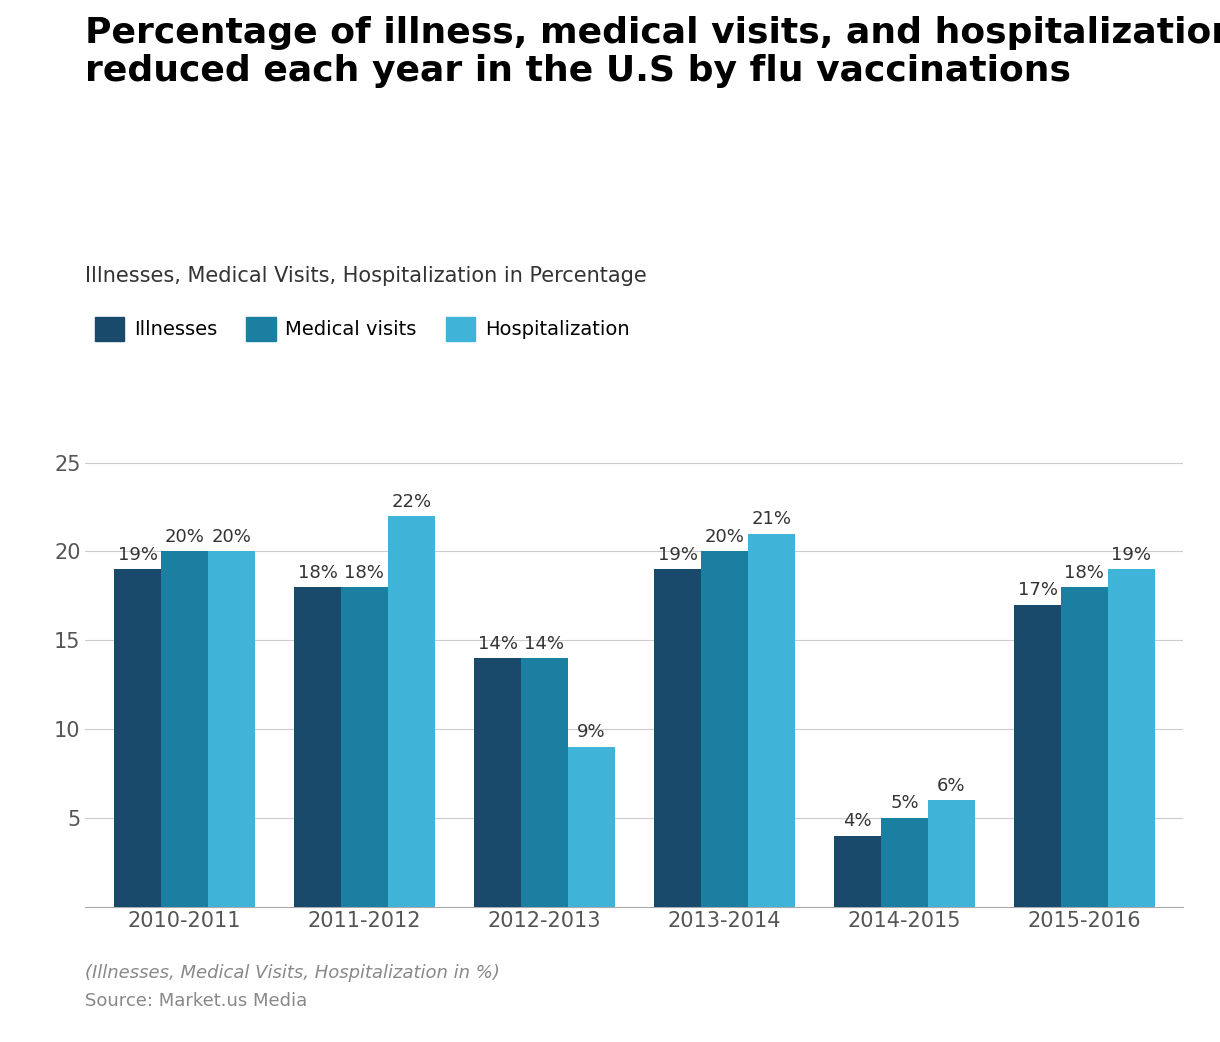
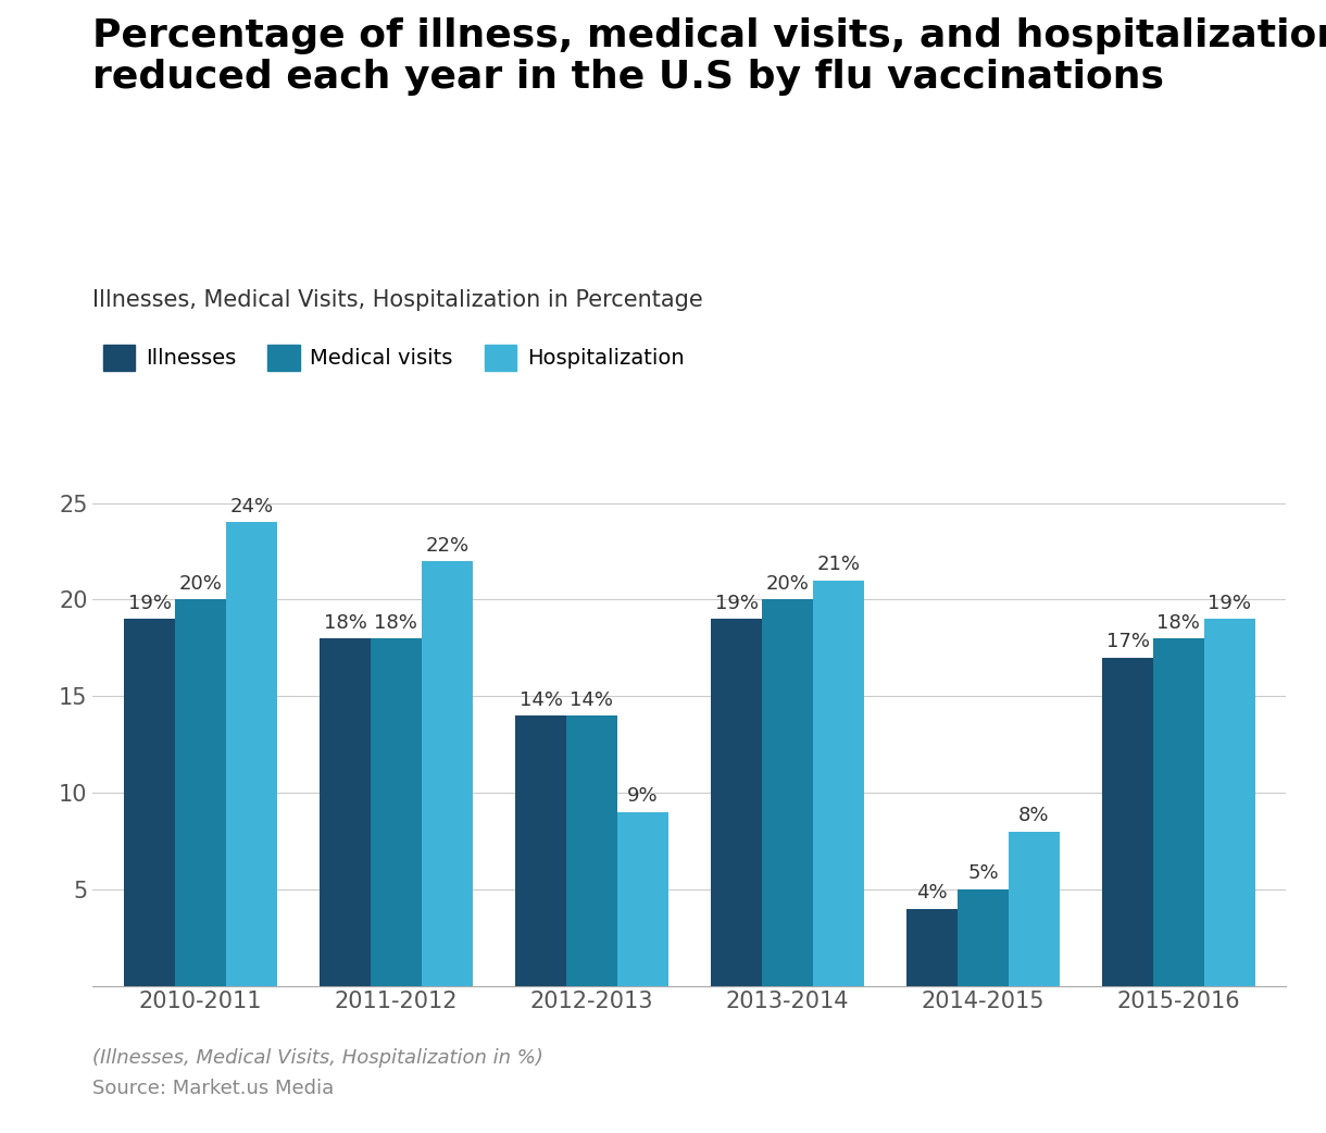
Hospitalization/2010-2011: 20% -> 24%
Hospitalization/2014-2015: 6% -> 8%
